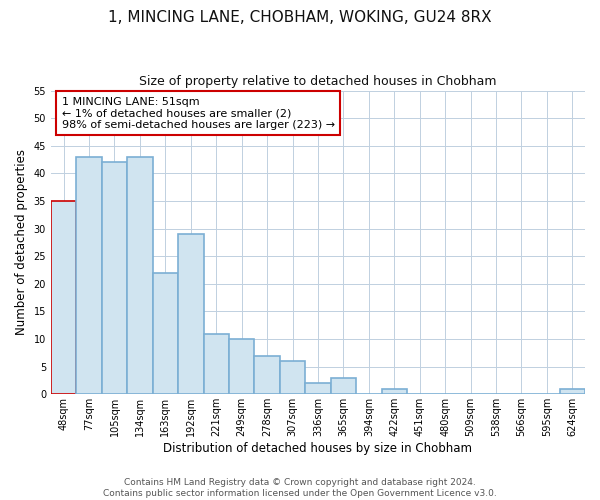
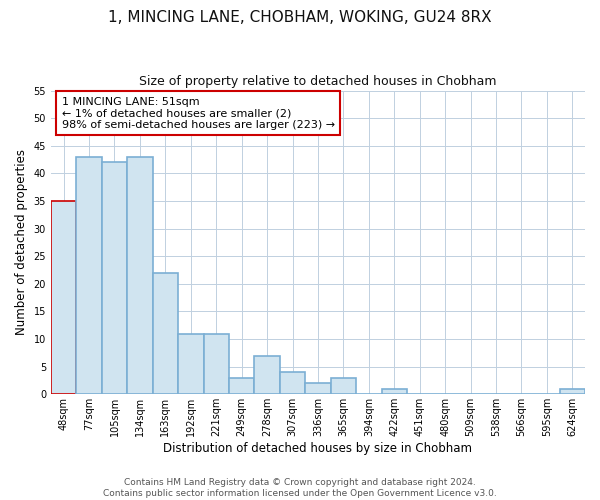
192sqm: 29 -> 11
249sqm: 10 -> 3
307sqm: 6 -> 4
